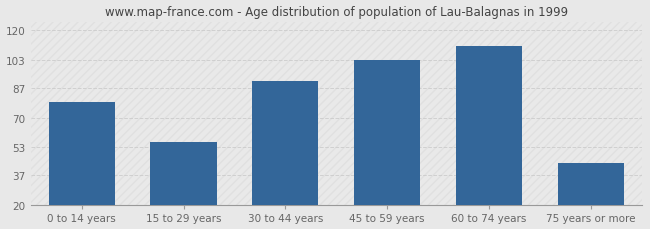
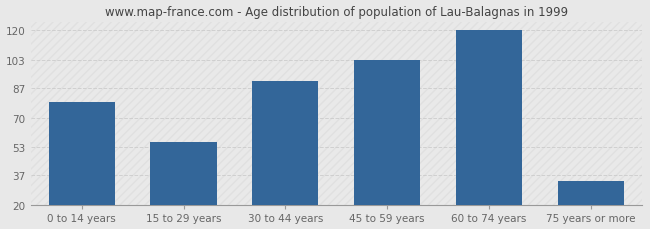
60 to 74 years: 111 -> 120
75 years or more: 44 -> 34
